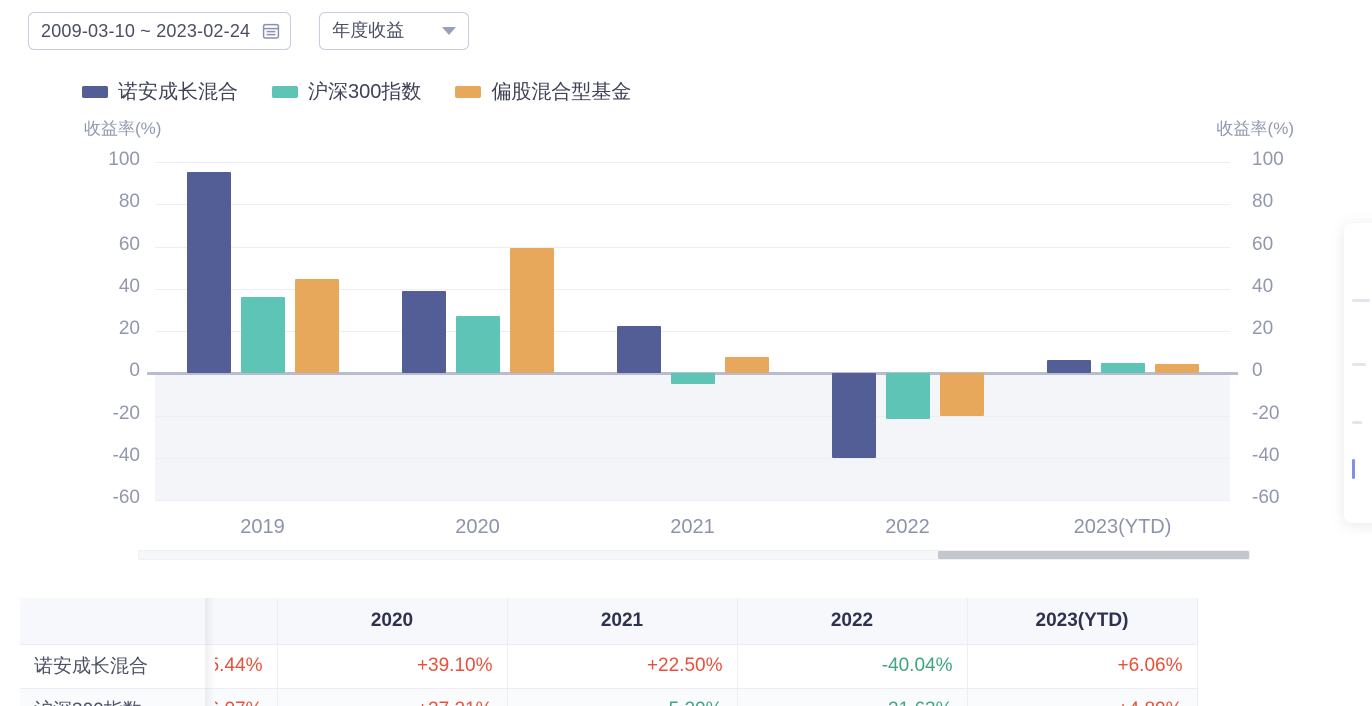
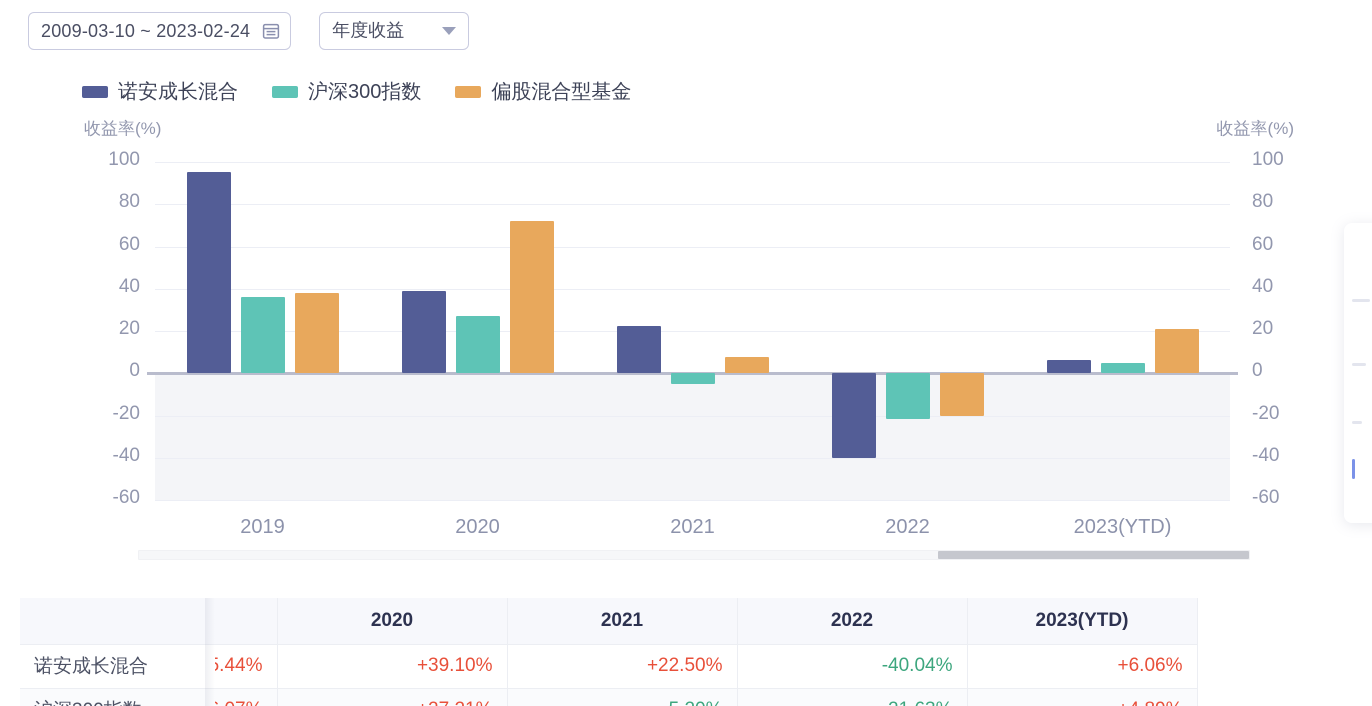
偏股混合型基金/2019: 45 -> 38
偏股混合型基金/2020: 59 -> 72
偏股混合型基金/2023(YTD): 4 -> 21
